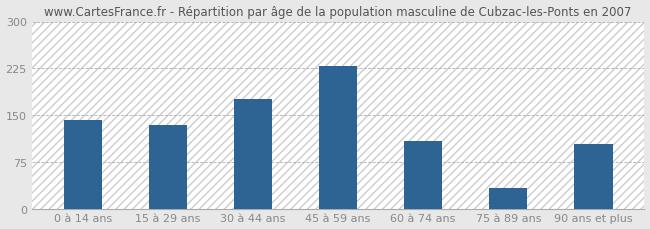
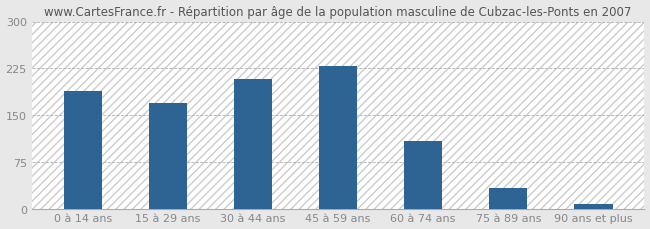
0 à 14 ans: 142 -> 188
15 à 29 ans: 134 -> 170
30 à 44 ans: 176 -> 208
90 ans et plus: 104 -> 7
